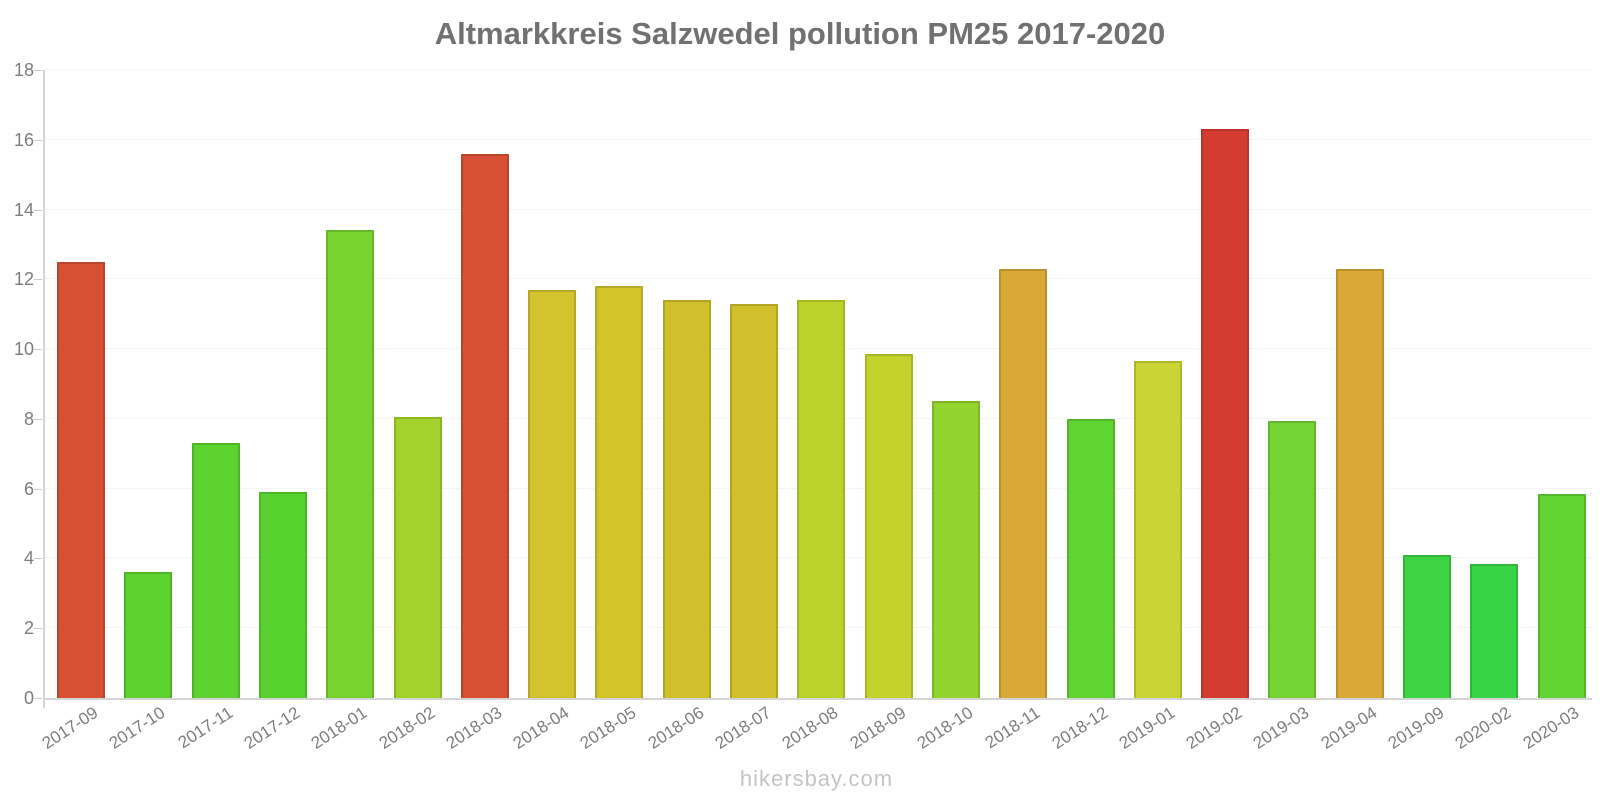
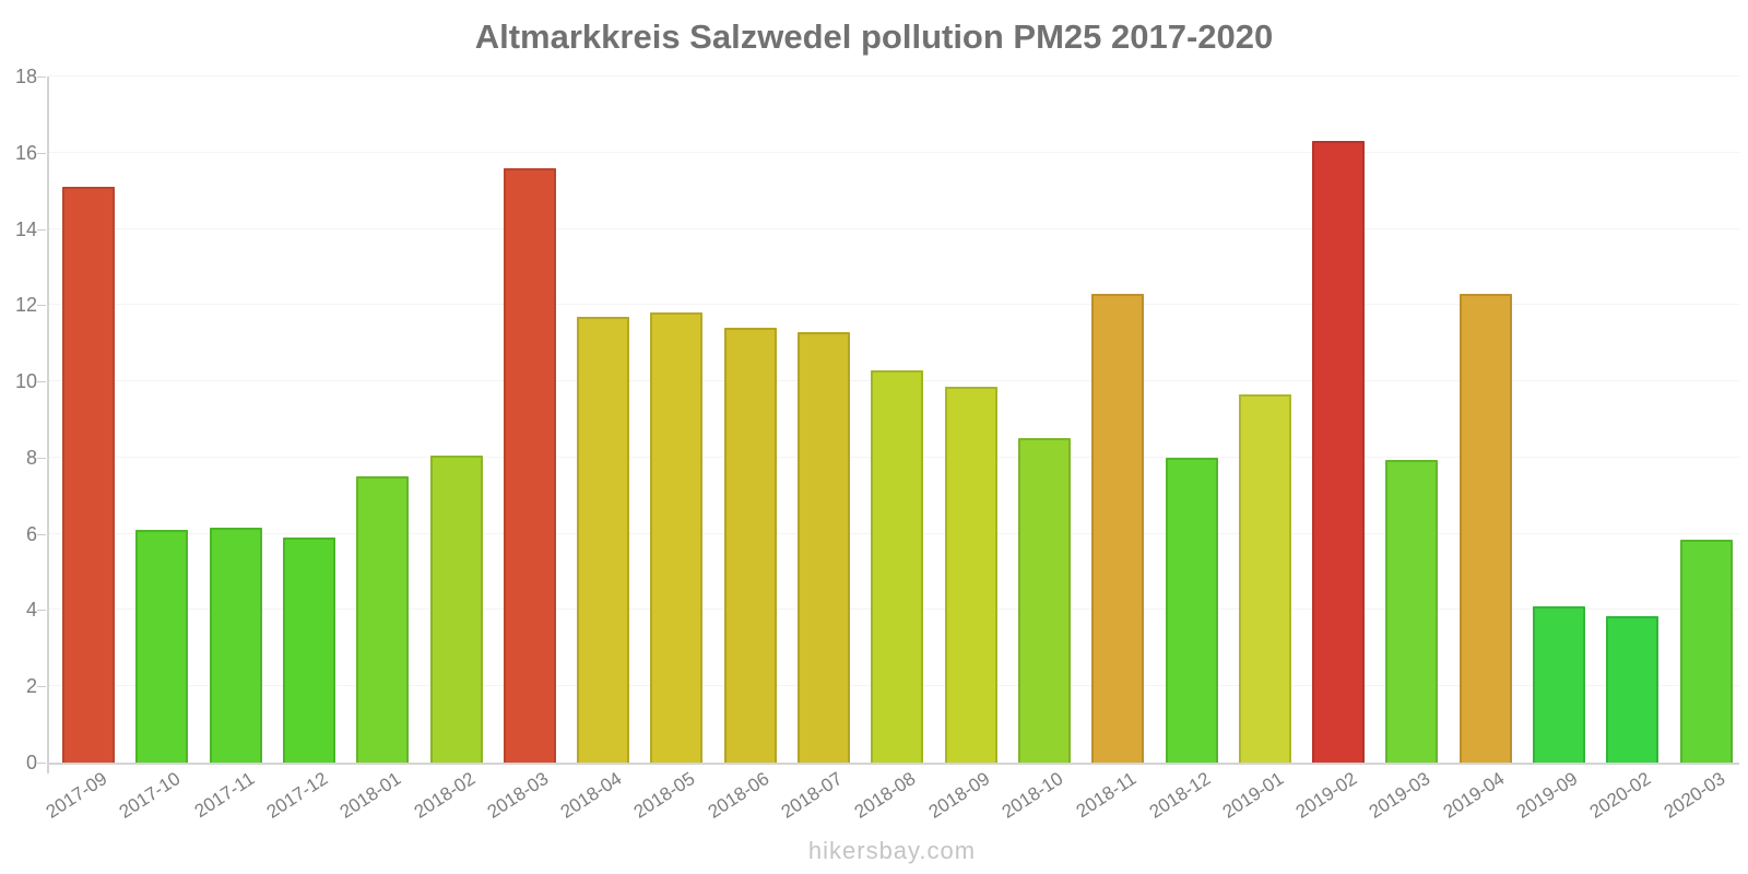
2017-09: 12.5 -> 15.1
2017-10: 3.6 -> 6.1
2017-11: 7.3 -> 6.2
2018-01: 13.4 -> 7.5
2018-08: 11.4 -> 10.3
